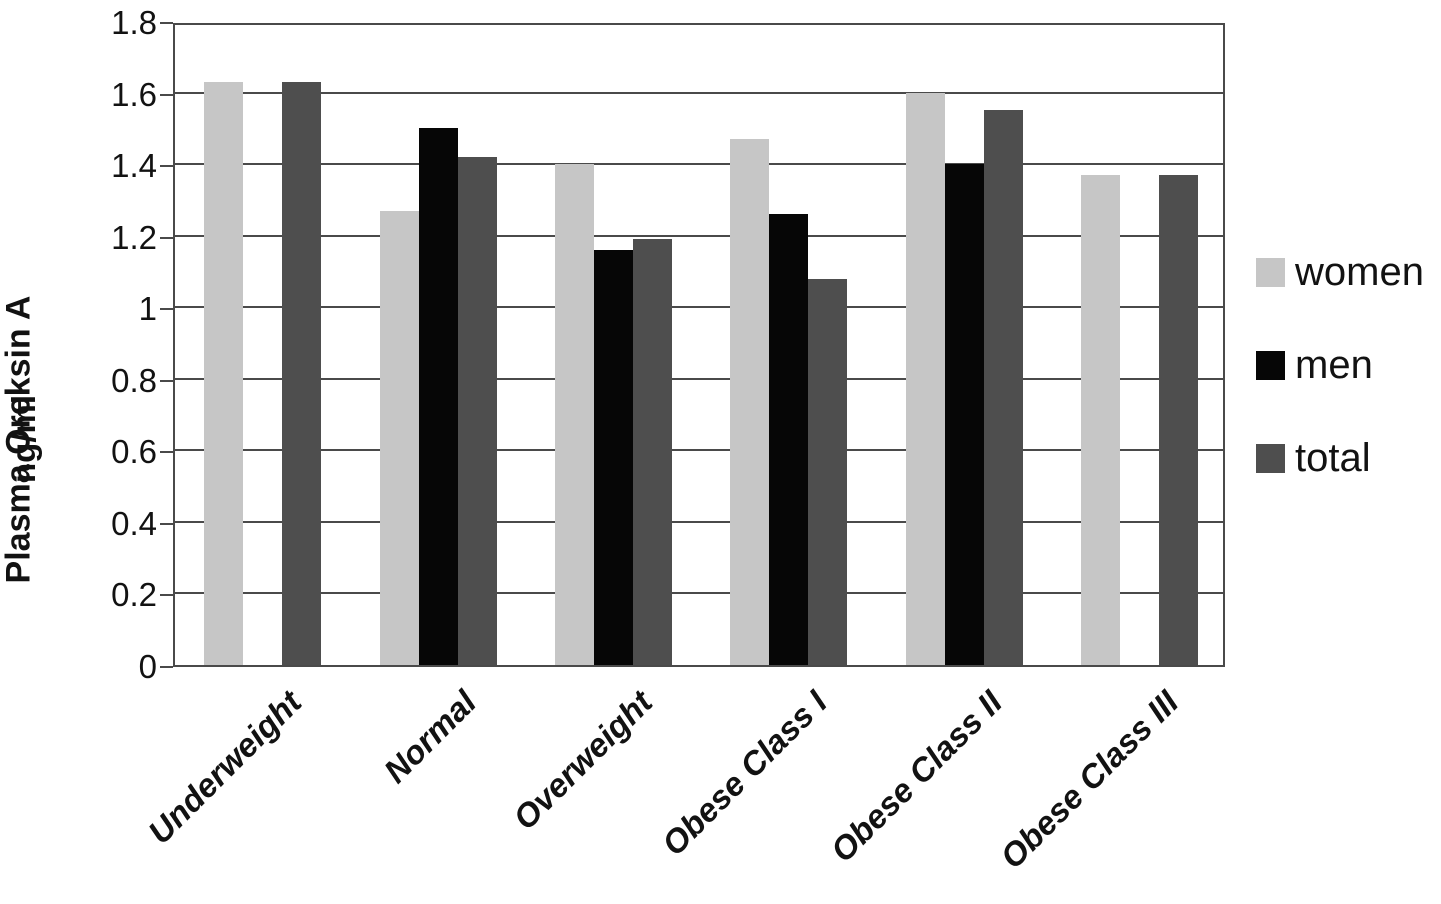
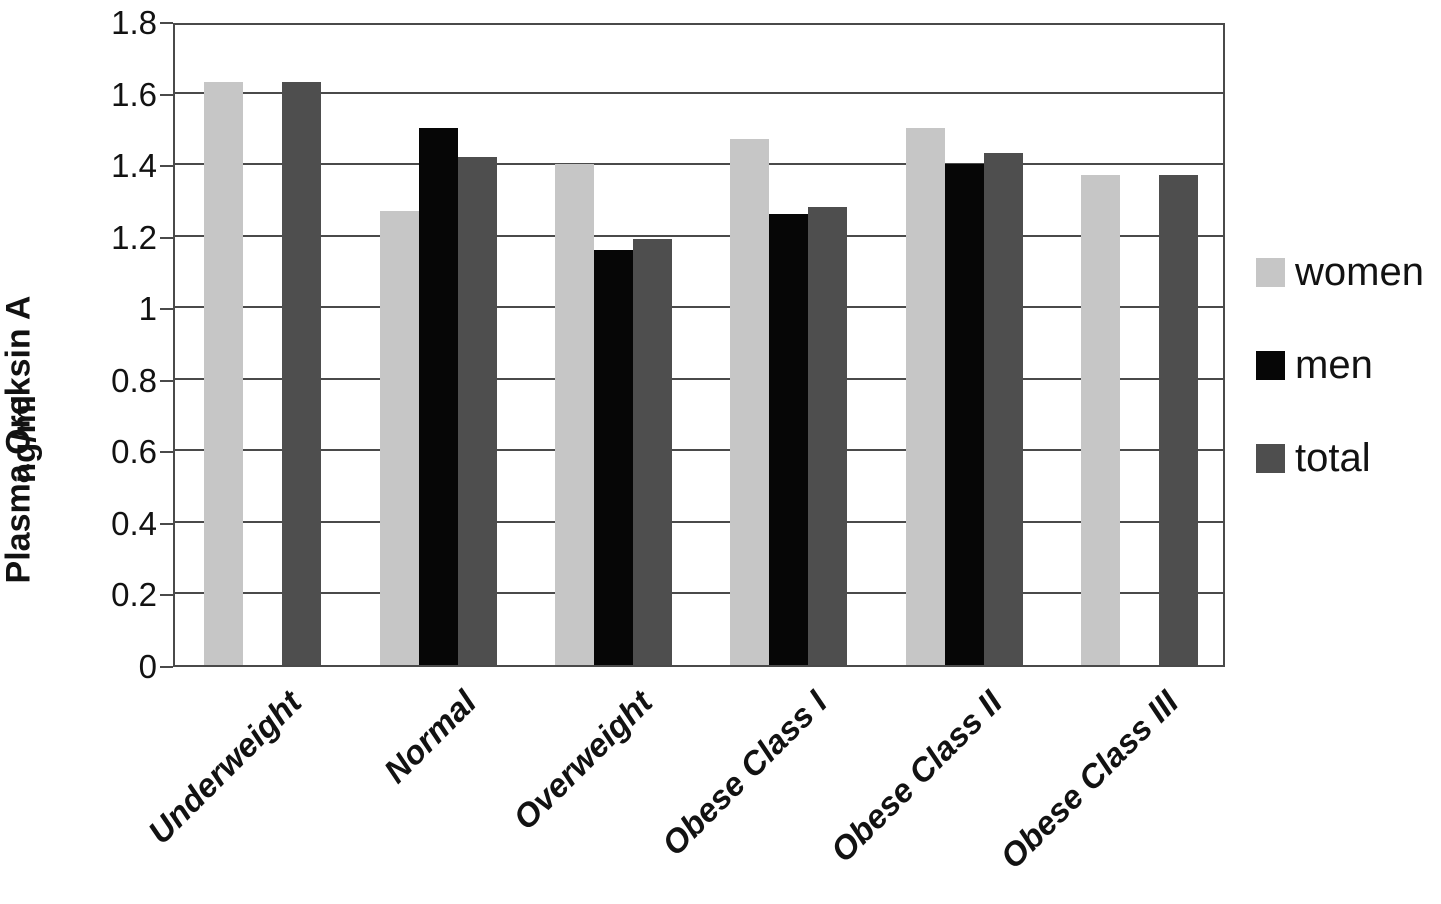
total/Obese Class I: 1.08 -> 1.28
women/Obese Class II: 1.60 -> 1.50
total/Obese Class II: 1.55 -> 1.43
